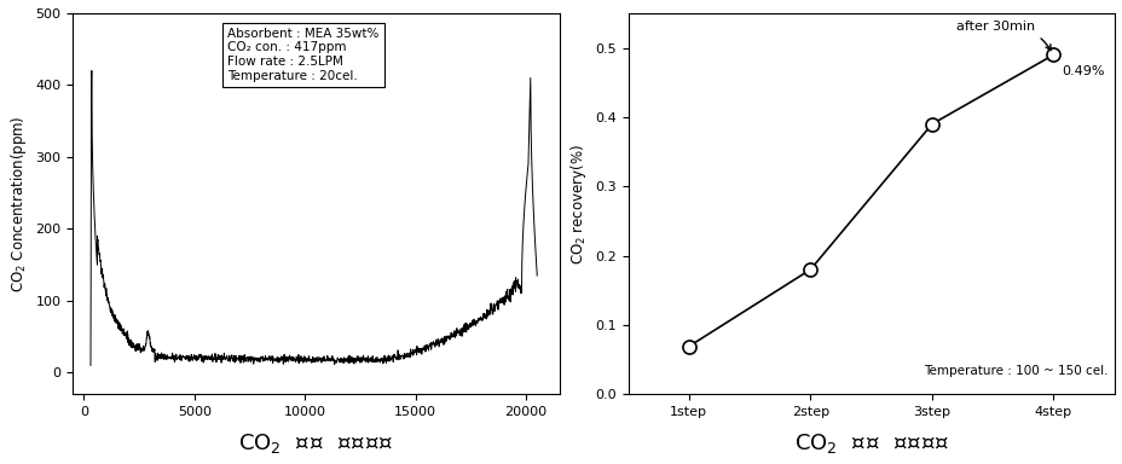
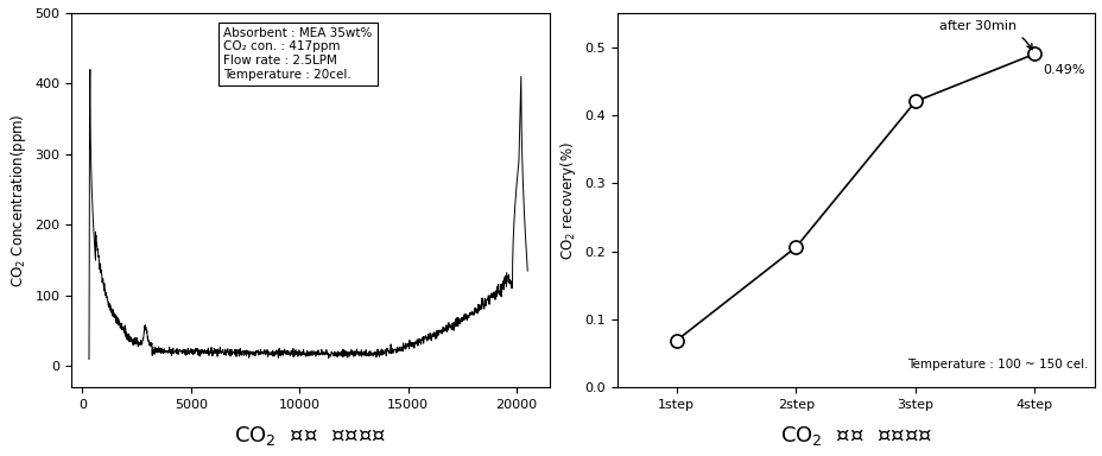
2step: 0.180 -> 0.206
3step: 0.390 -> 0.420
